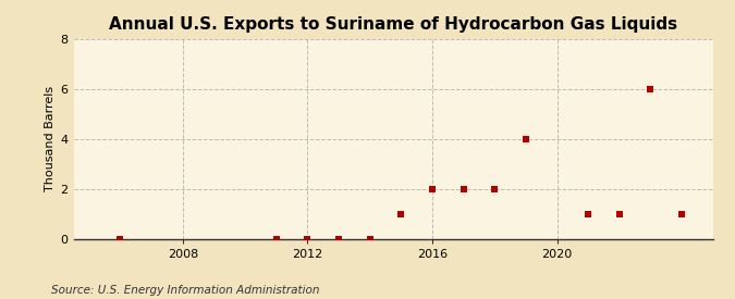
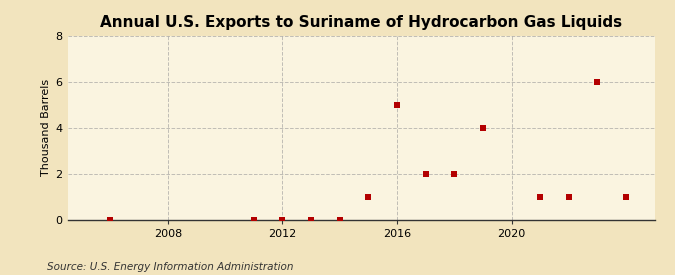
2016: 2 -> 5
